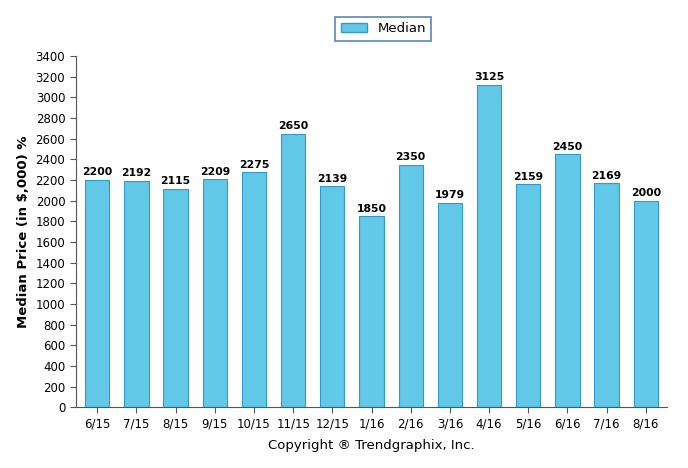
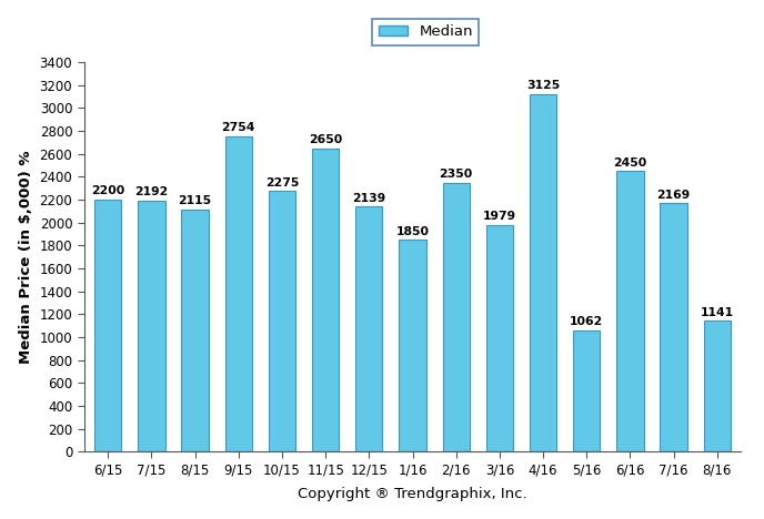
9/15: 2209 -> 2754
5/16: 2159 -> 1062
8/16: 2000 -> 1141
